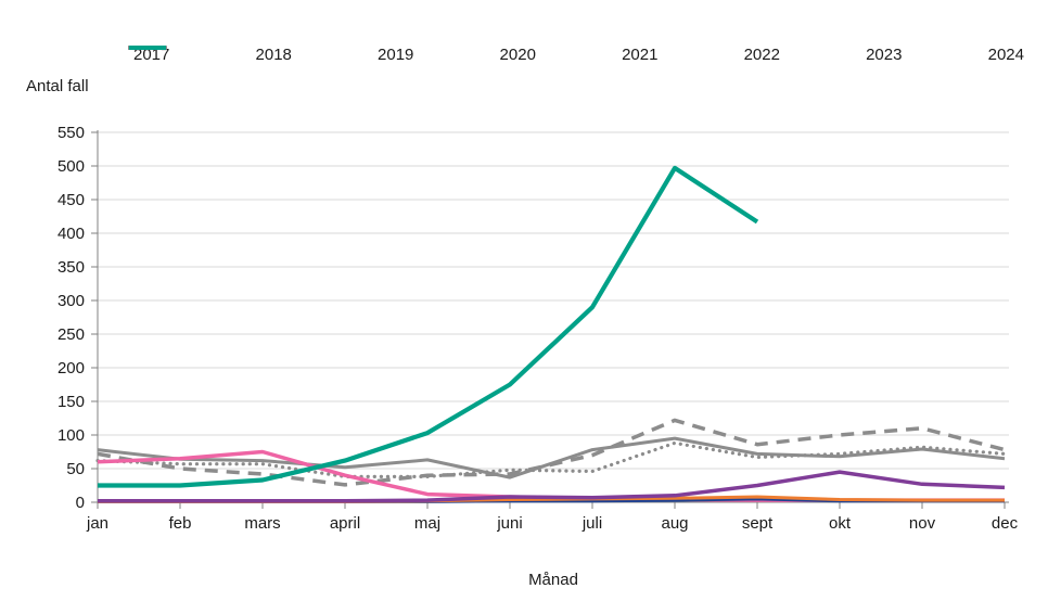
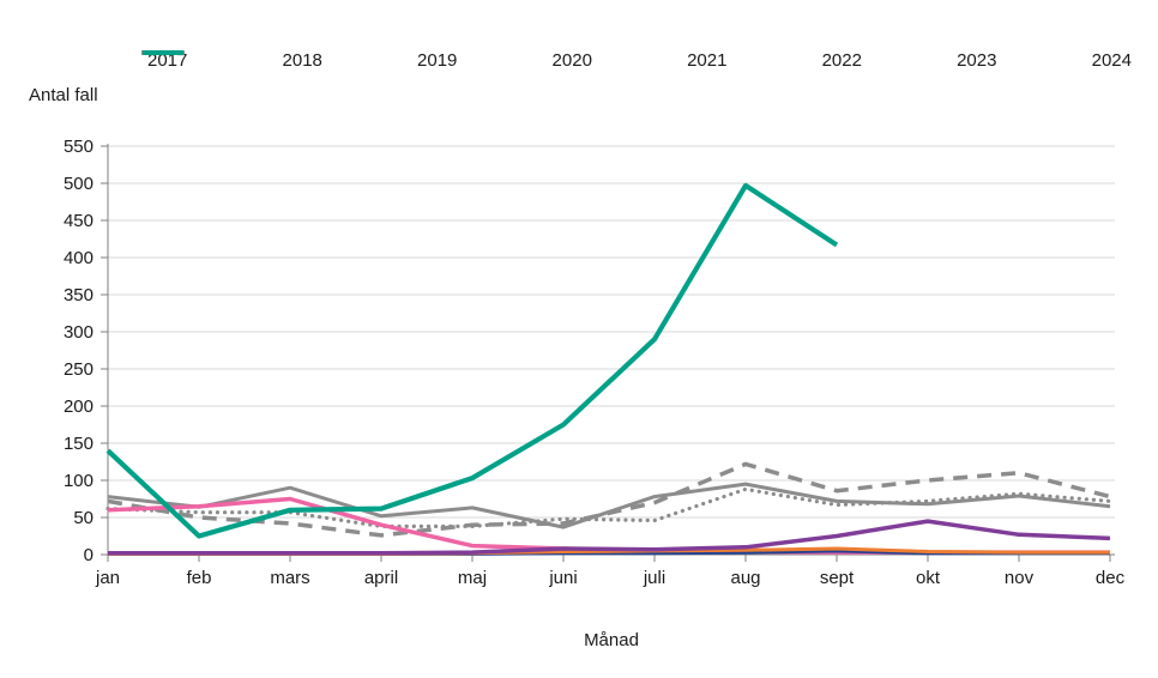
2024/jan: 20 -> 140
2017/mars: 60 -> 90
2024/mars: 30 -> 60
